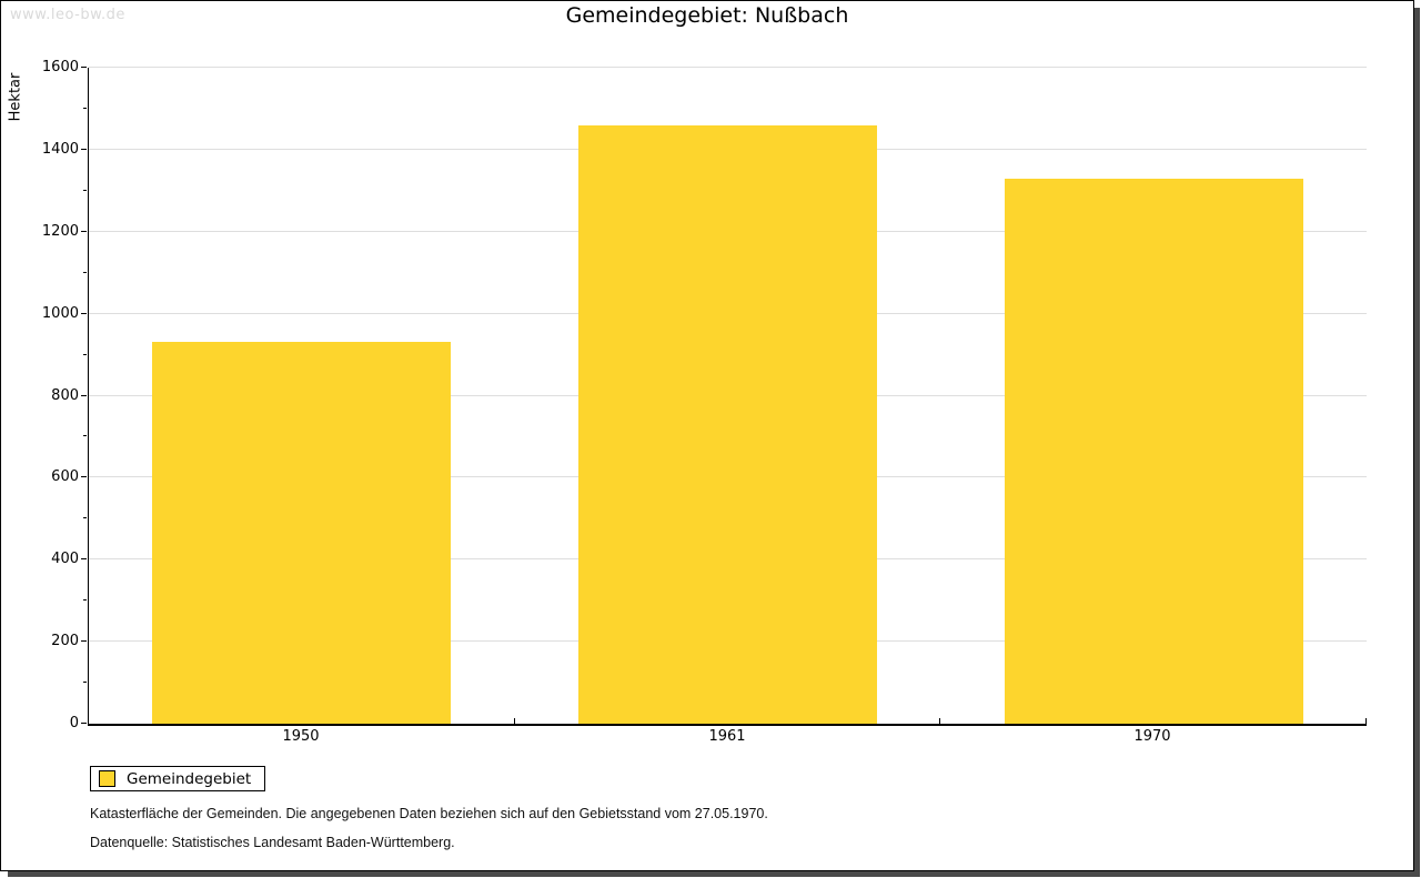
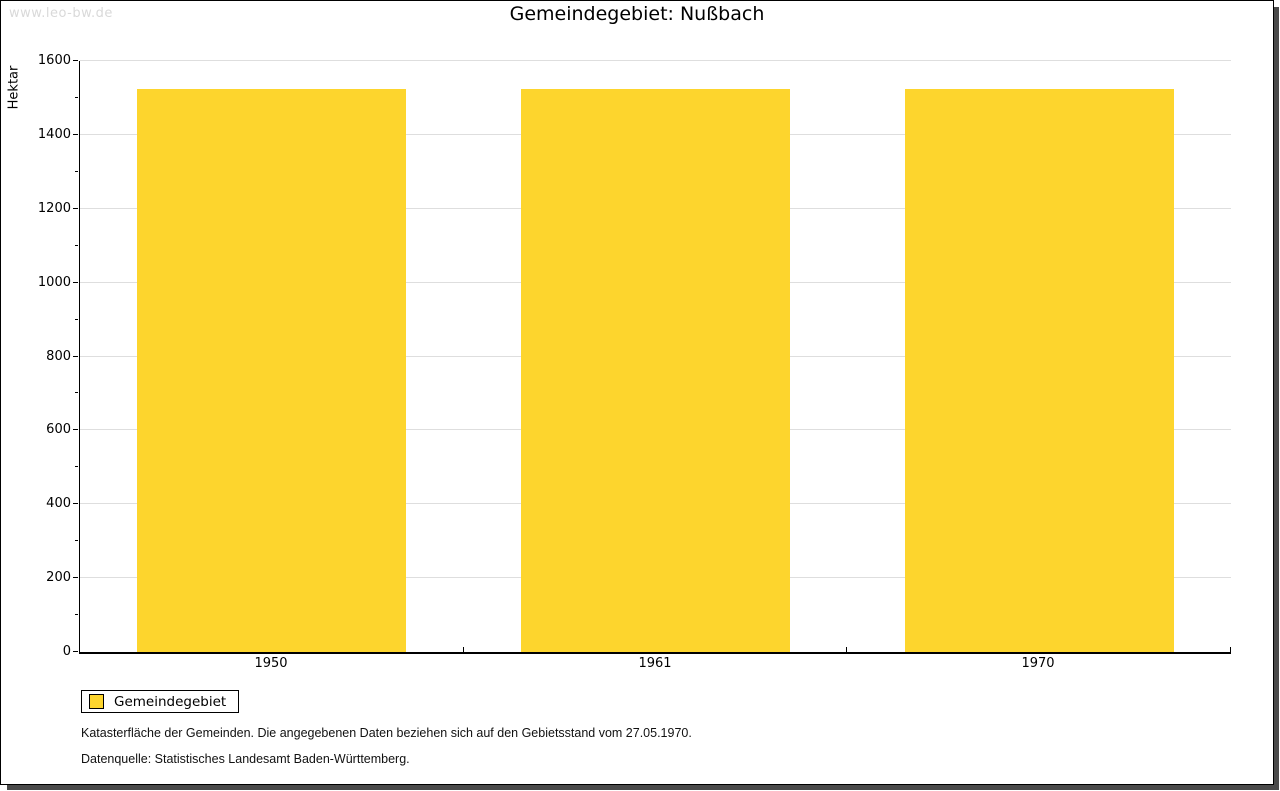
1950: 930 -> 1520
1961: 1460 -> 1520
1970: 1330 -> 1520
